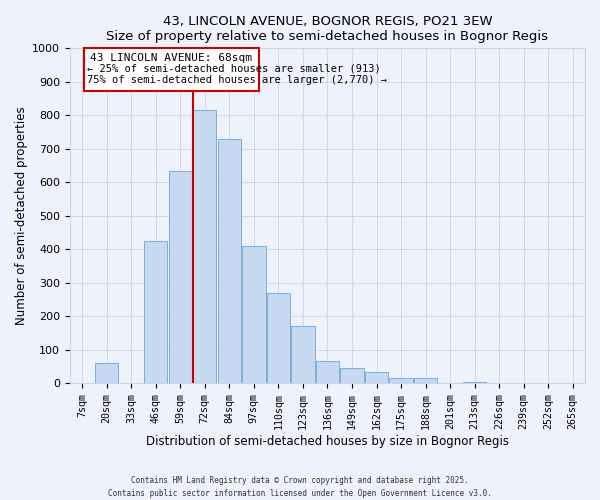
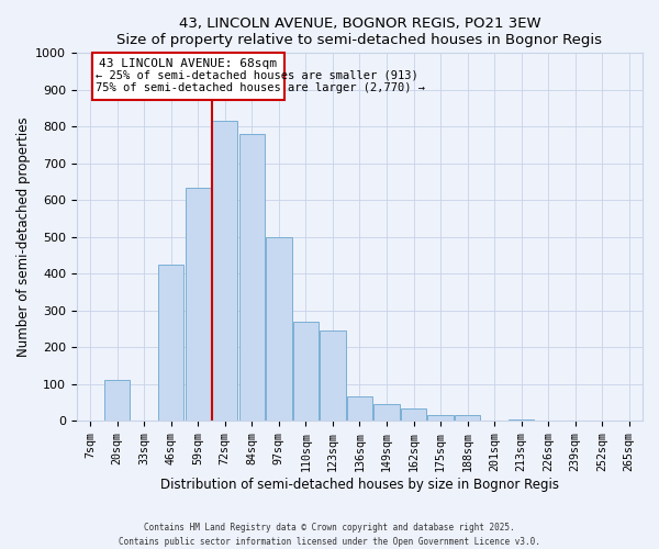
20sqm: 60 -> 110
84sqm: 730 -> 780
97sqm: 410 -> 500
123sqm: 170 -> 245
